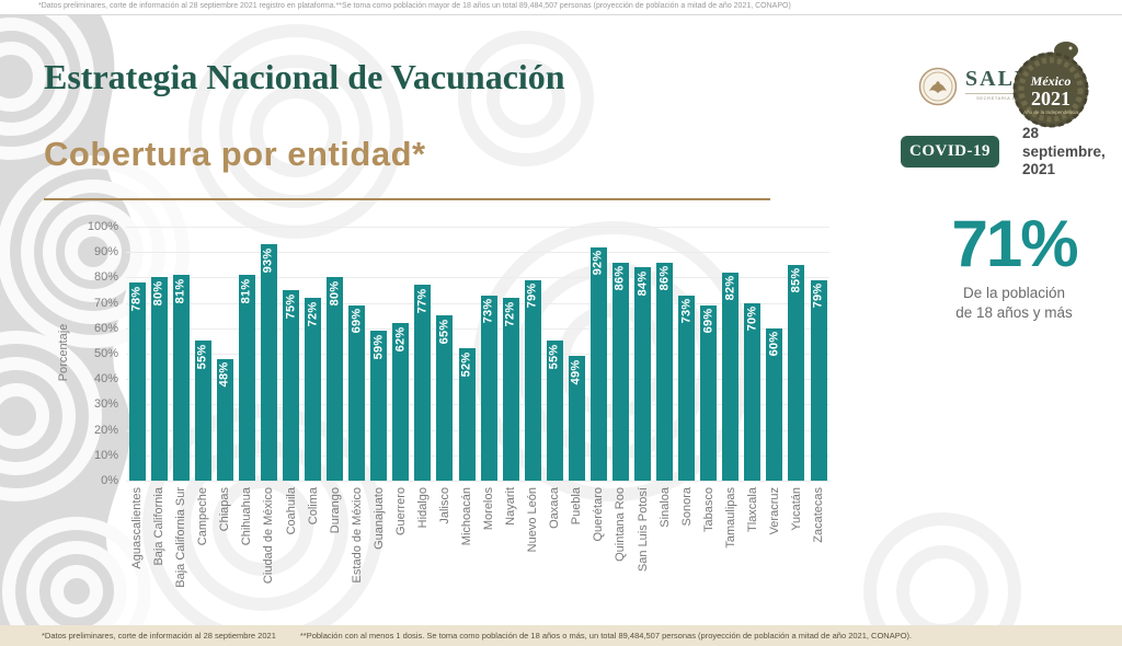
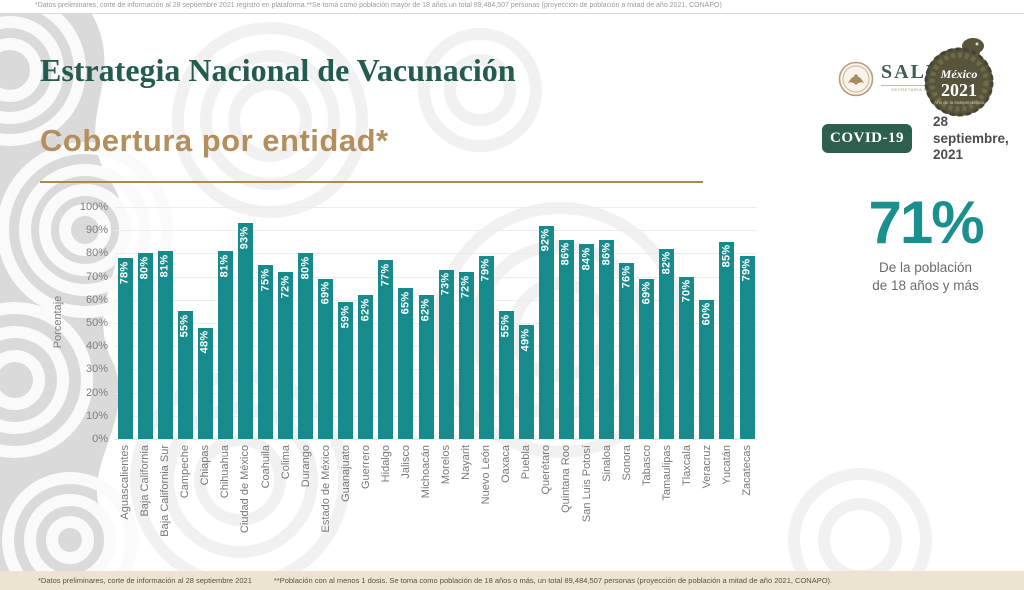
Michoacán: 52% -> 62%
Sonora: 73% -> 76%
